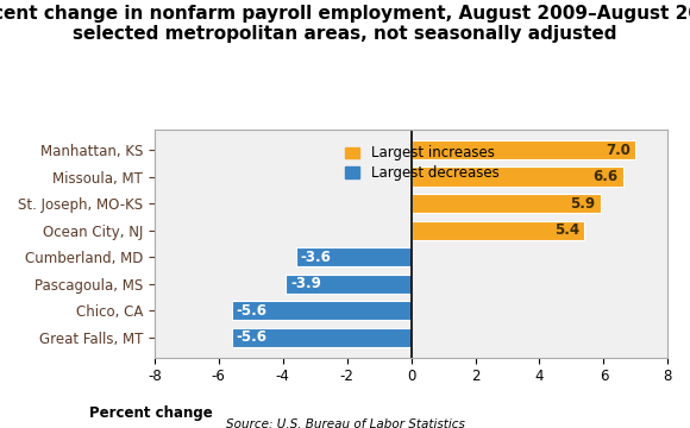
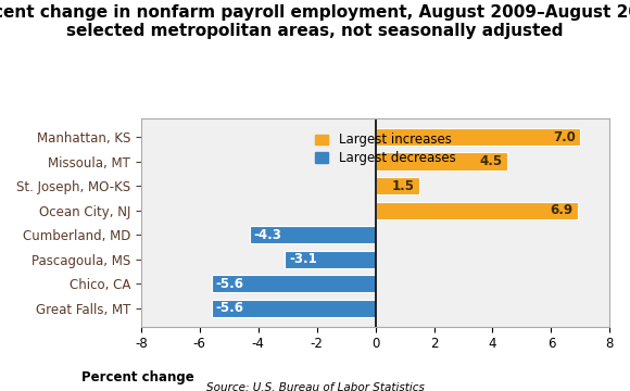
Missoula, MT: 6.6 -> 4.5
St. Joseph, MO-KS: 5.9 -> 1.5
Ocean City, NJ: 5.4 -> 6.9
Cumberland, MD: -3.6 -> -4.3
Pascagoula, MS: -3.9 -> -3.1
